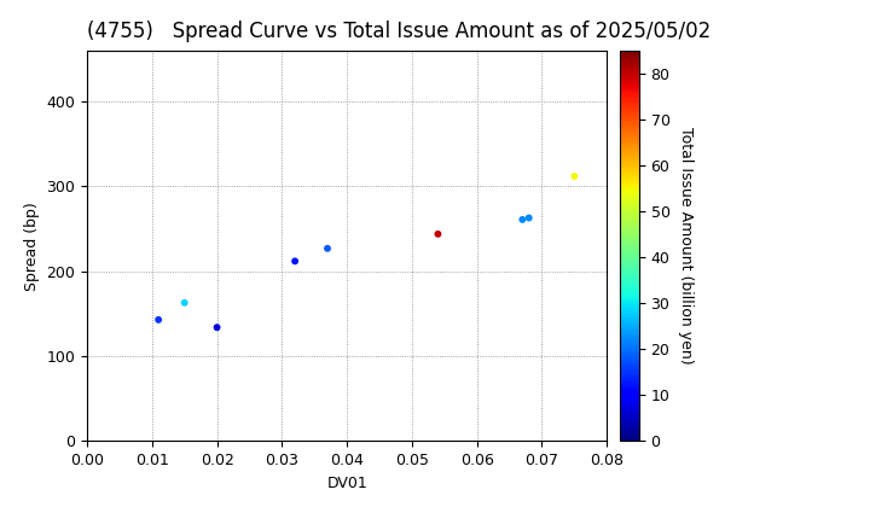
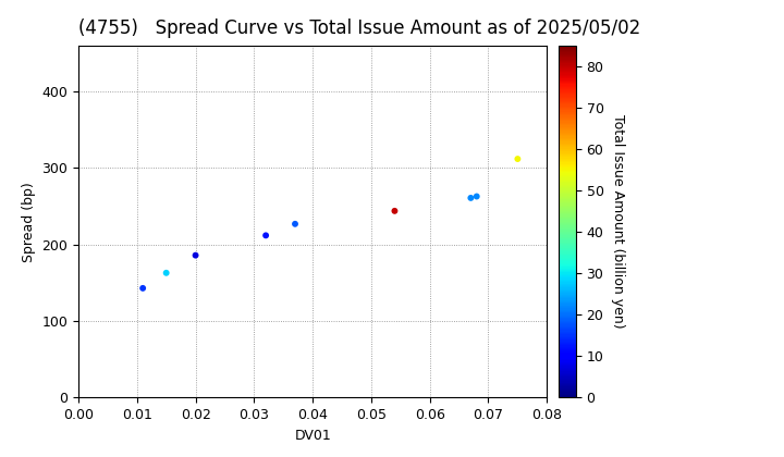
0.02: 134 -> 186
